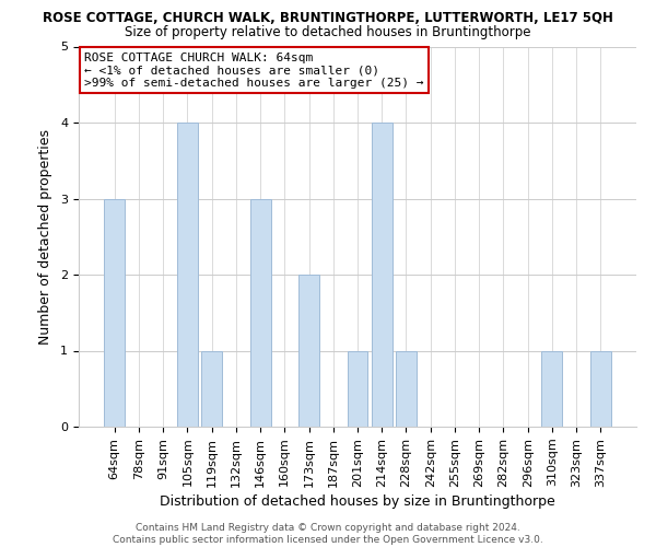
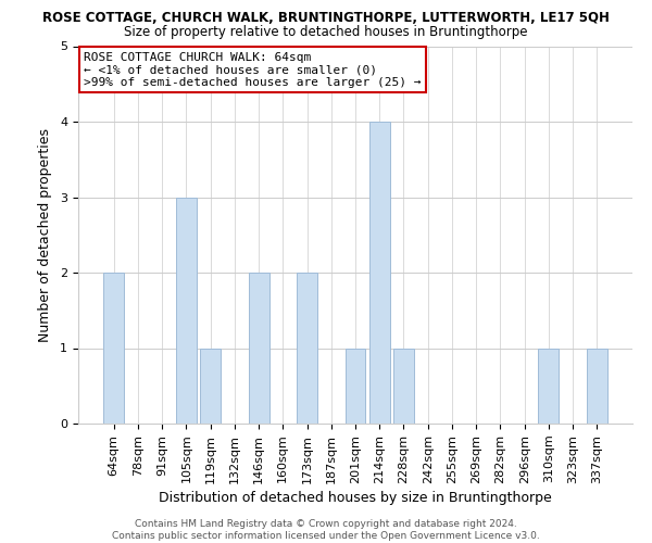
64sqm: 3 -> 2
105sqm: 4 -> 3
146sqm: 3 -> 2
